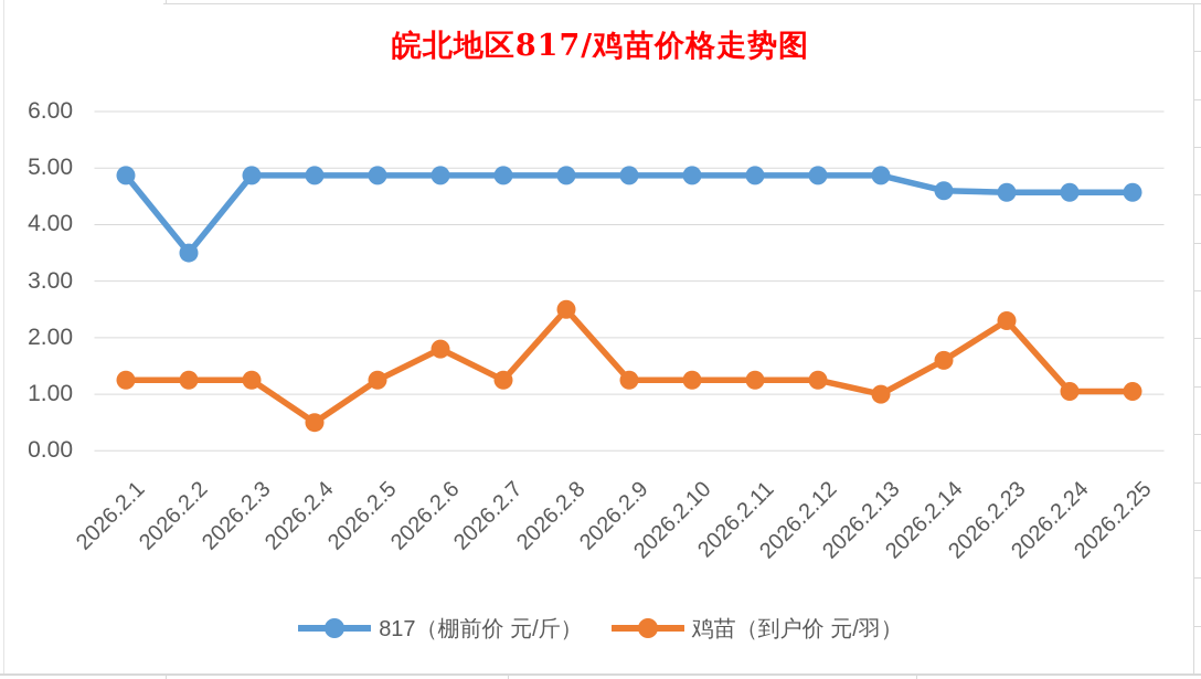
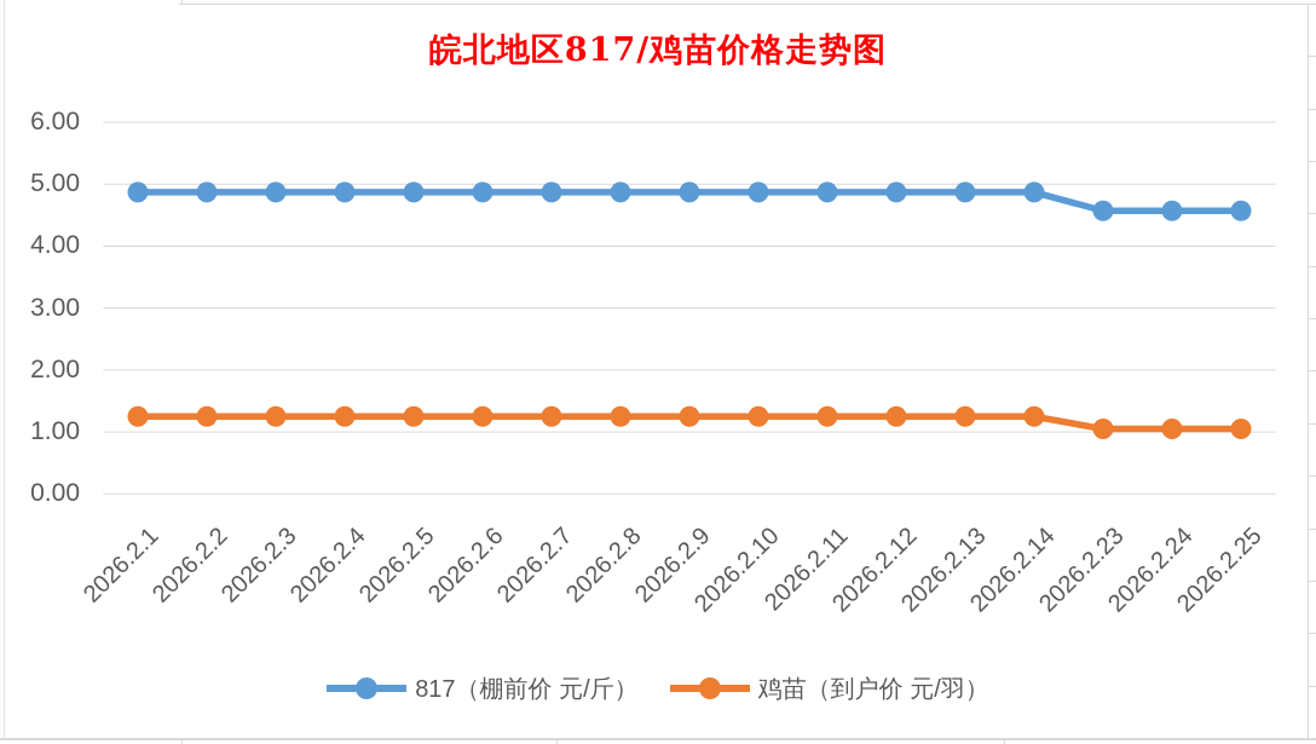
817（棚前价 元/斤）/2026.2.2: 3.5 -> 4.9
鸡苗（到户价 元/羽）/2026.2.4: 0.5 -> 1.2
鸡苗（到户价 元/羽）/2026.2.6: 1.8 -> 1.2
鸡苗（到户价 元/羽）/2026.2.8: 2.5 -> 1.2
鸡苗（到户价 元/羽）/2026.2.13: 1.0 -> 1.2
817（棚前价 元/斤）/2026.2.14: 4.6 -> 4.9
鸡苗（到户价 元/羽）/2026.2.14: 1.6 -> 1.2
鸡苗（到户价 元/羽）/2026.2.23: 2.3 -> 1.1
